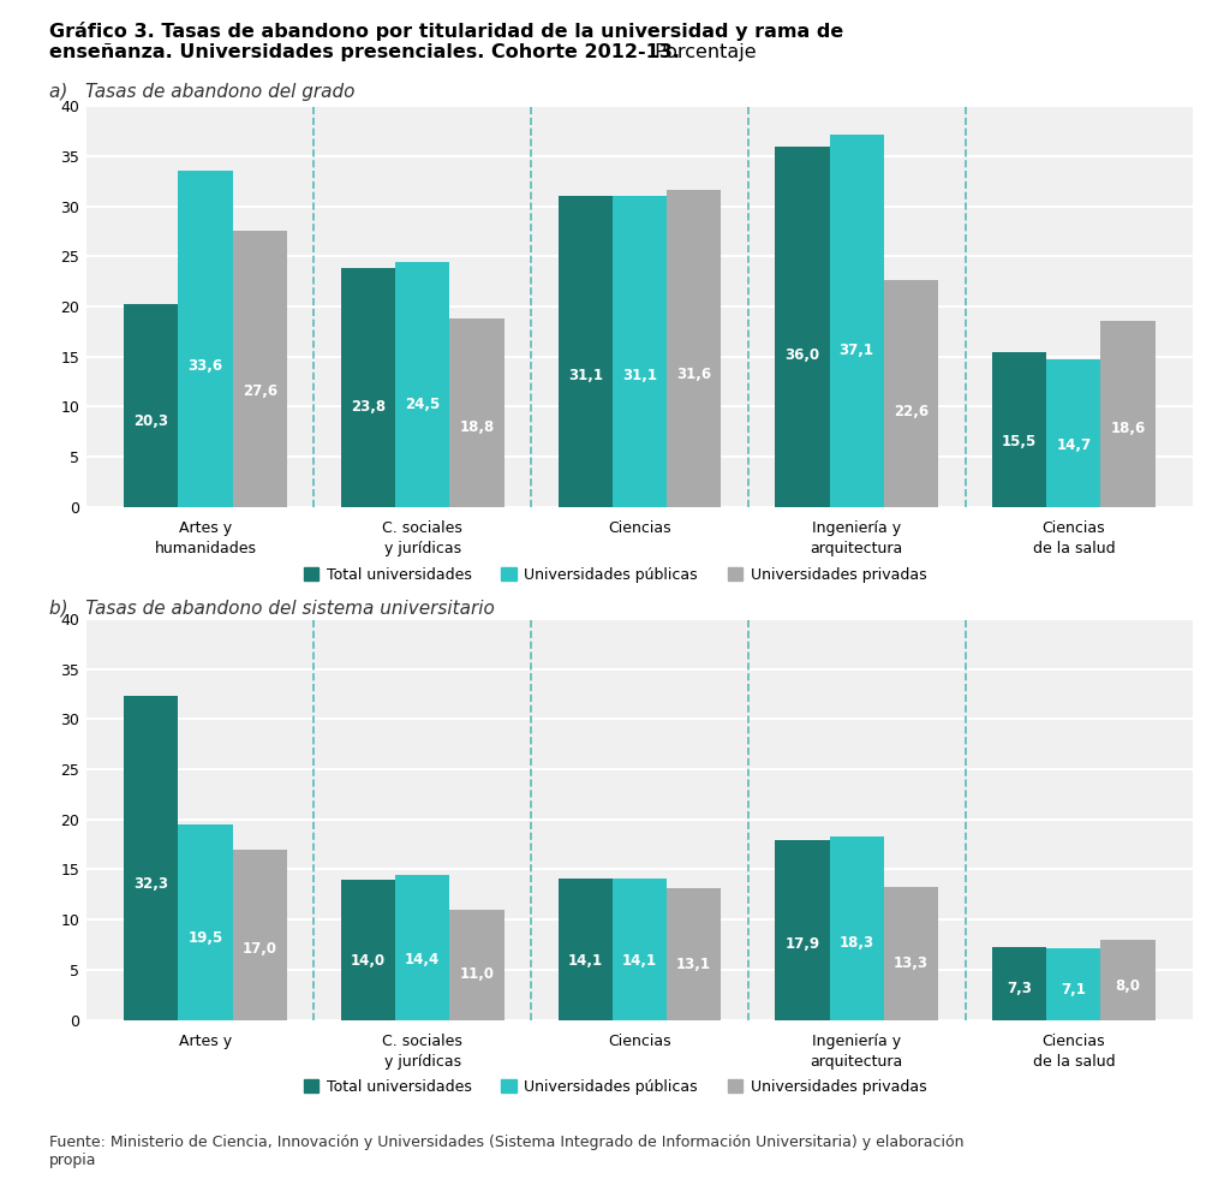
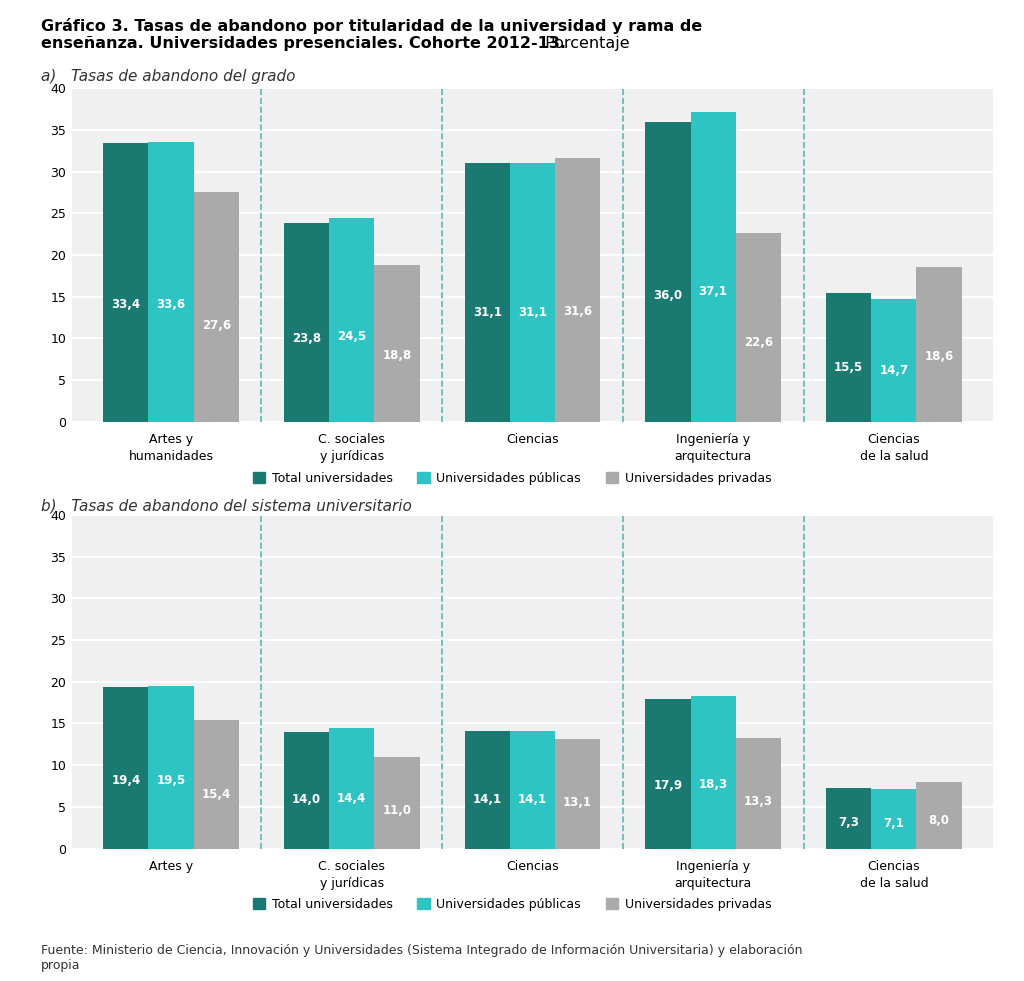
Total universidades/Artes y humanidades: 20,3 -> 33,4
Total universidades/Artes y: 32,3 -> 19,4
Universidades privadas/Artes y: 17,0 -> 15,4
